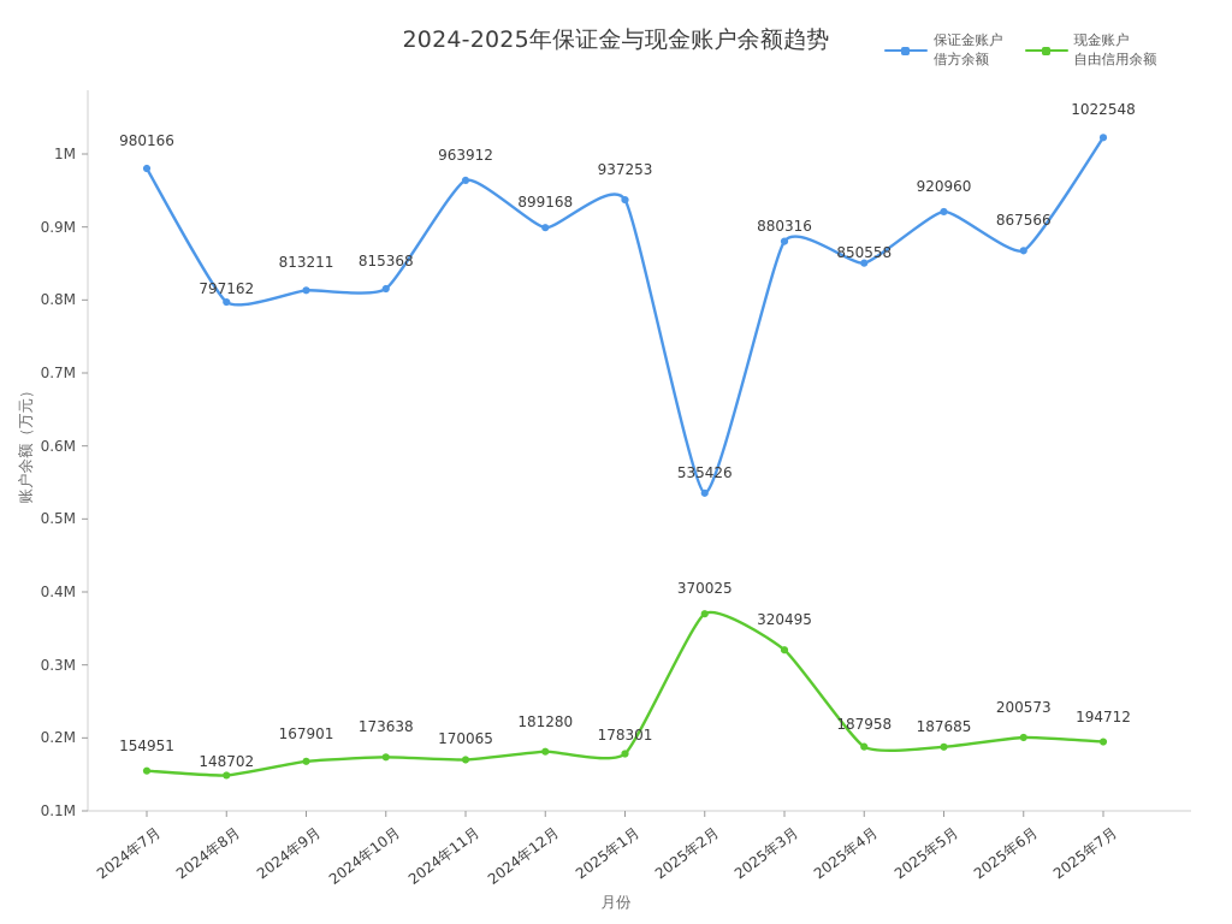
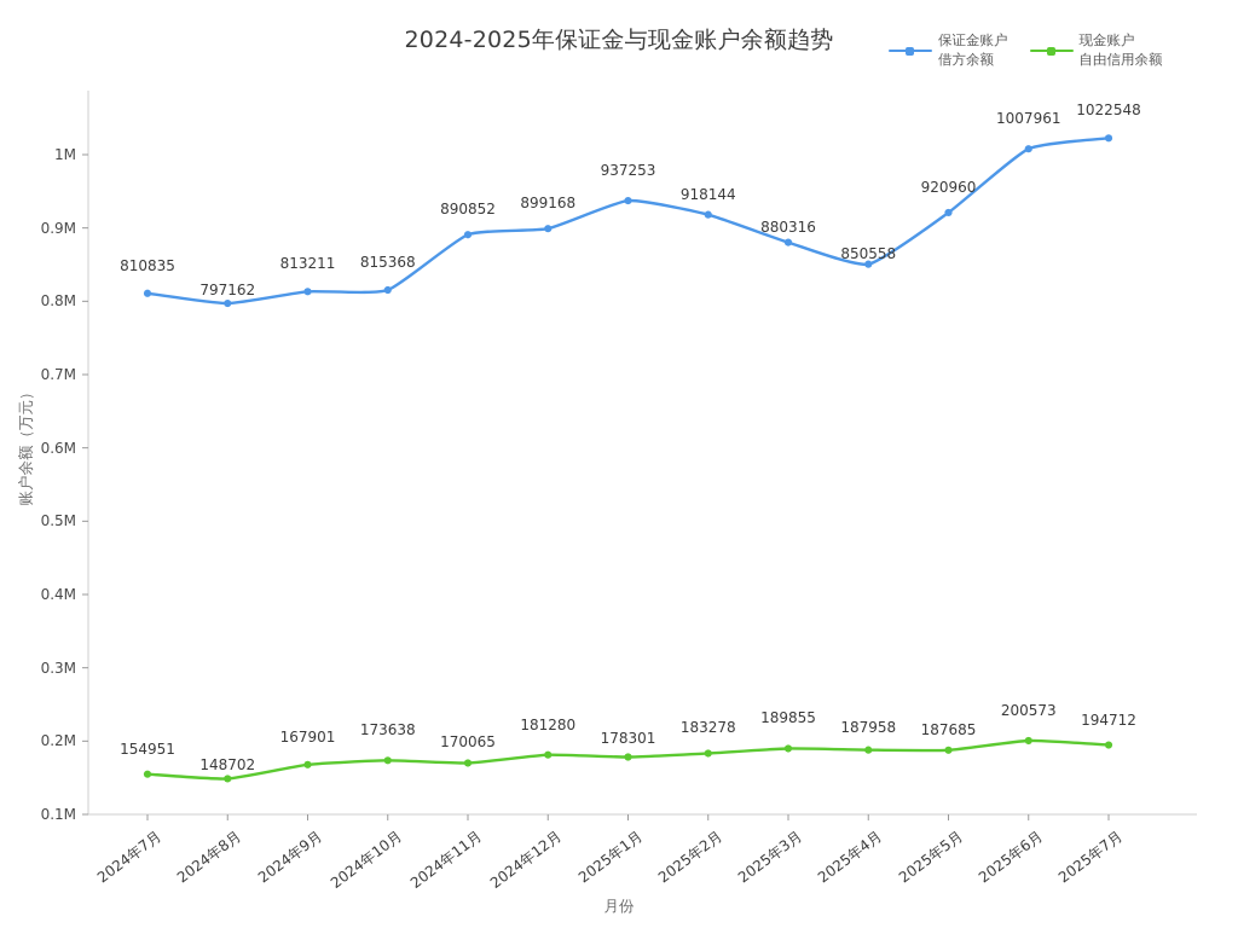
保证金账户 借方余额/2024年7月: 980166 -> 810835
保证金账户 借方余额/2024年11月: 963912 -> 890852
保证金账户 借方余额/2025年2月: 535426 -> 918144
现金账户 自由信用余额/2025年2月: 370025 -> 183278
现金账户 自由信用余额/2025年3月: 320495 -> 189855
保证金账户 借方余额/2025年6月: 867566 -> 1007961
